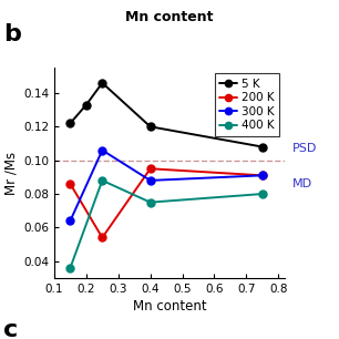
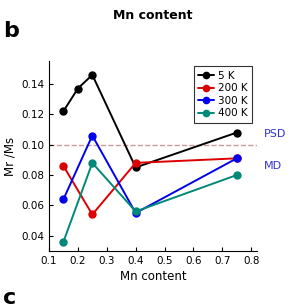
5 K/0.2: 0.133 -> 0.137
5 K/0.4: 0.120 -> 0.085
200 K/0.4: 0.095 -> 0.088
300 K/0.4: 0.088 -> 0.055
400 K/0.4: 0.075 -> 0.056
